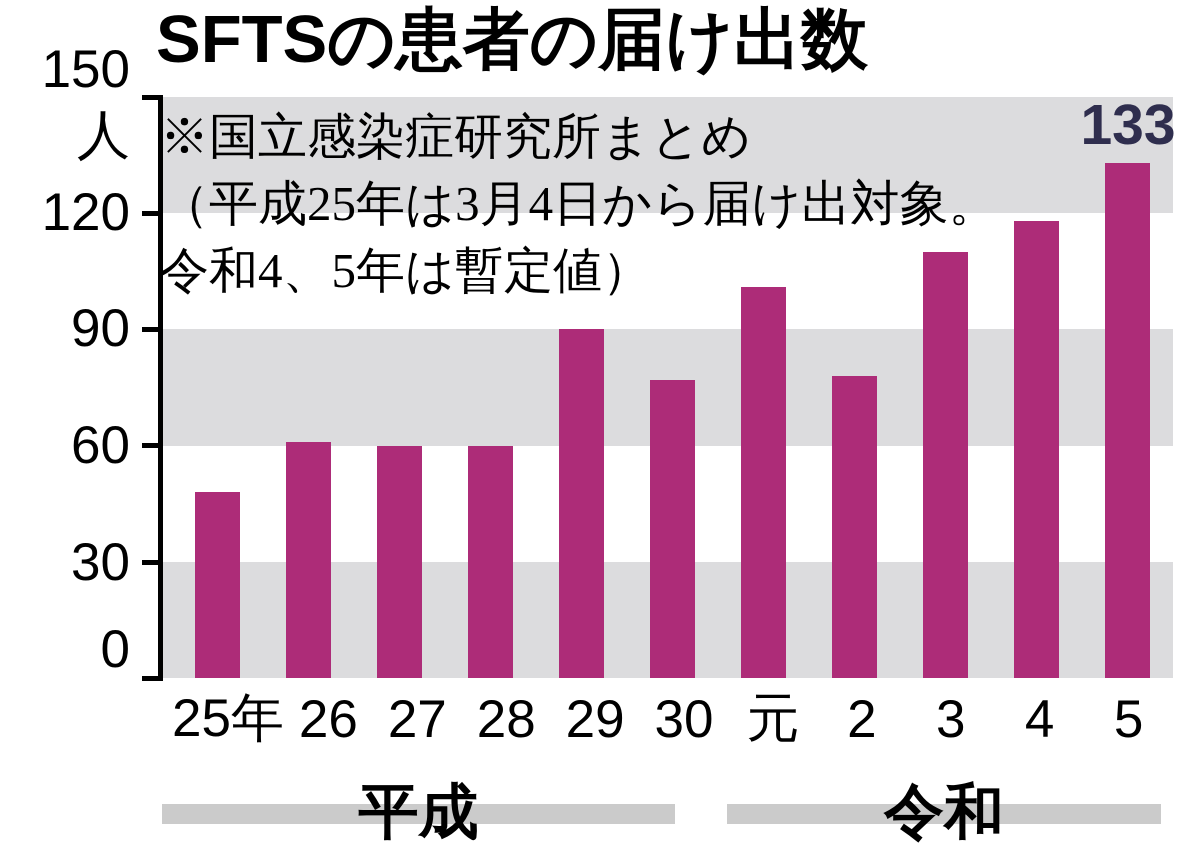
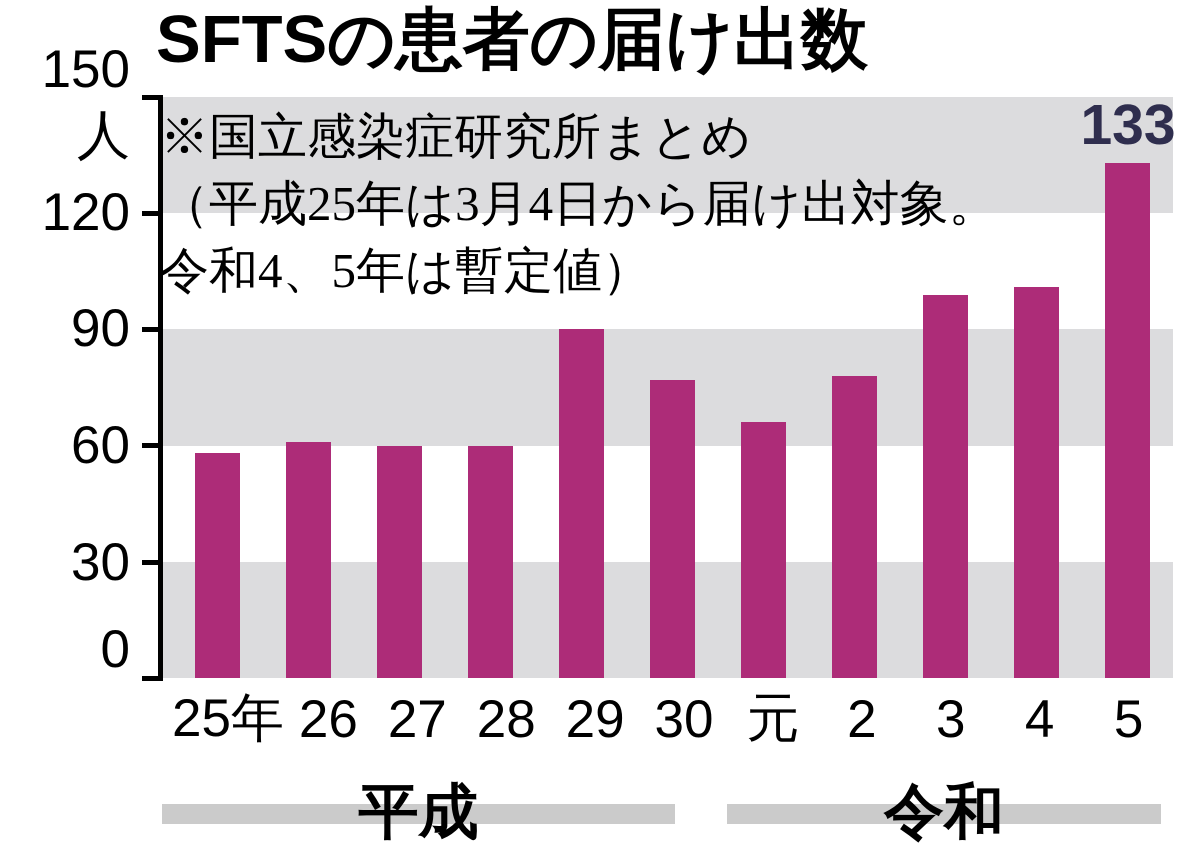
25年: 48 -> 58
元: 101 -> 66
3: 110 -> 99
4: 118 -> 101
